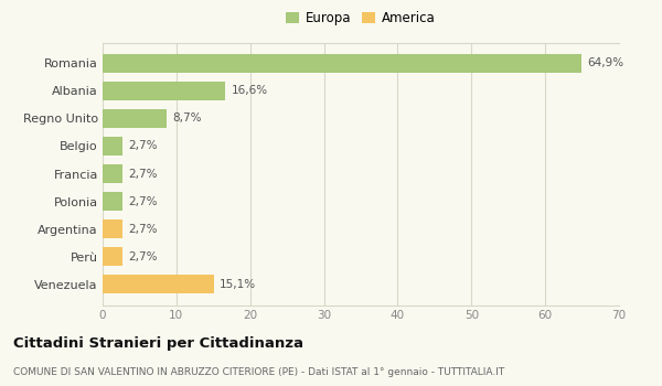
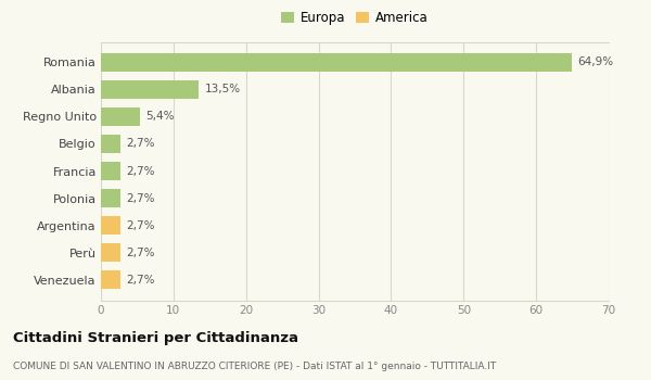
Albania: 16,6% -> 13,5%
Regno Unito: 8,7% -> 5,4%
Venezuela: 15,1% -> 2,7%
